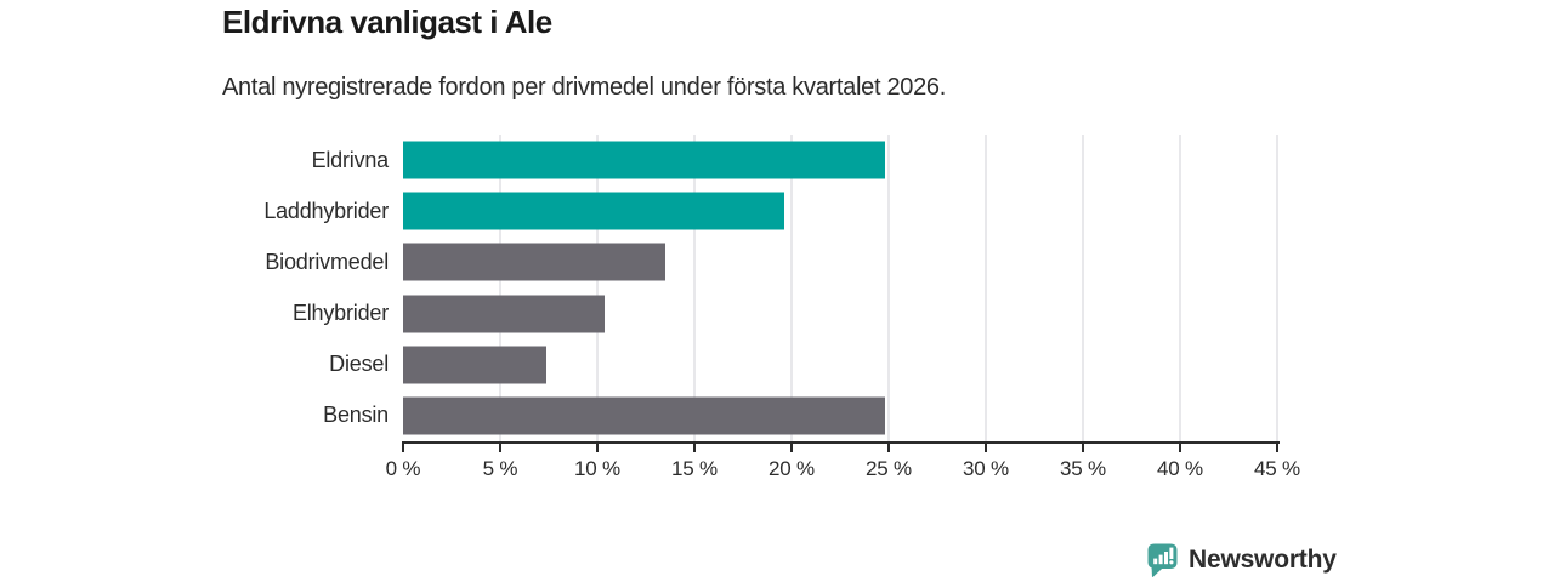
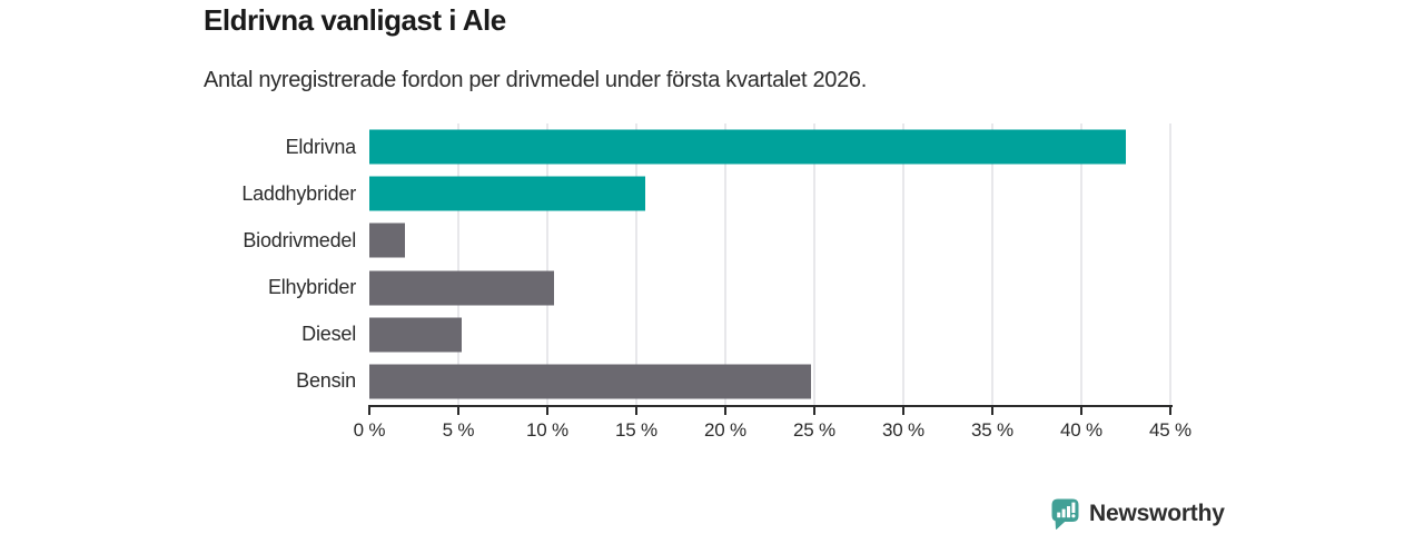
Eldrivna: 24.8% -> 42.5%
Laddhybrider: 19.6% -> 15.5%
Biodrivmedel: 13.5% -> 2.0%
Diesel: 7.4% -> 5.2%
